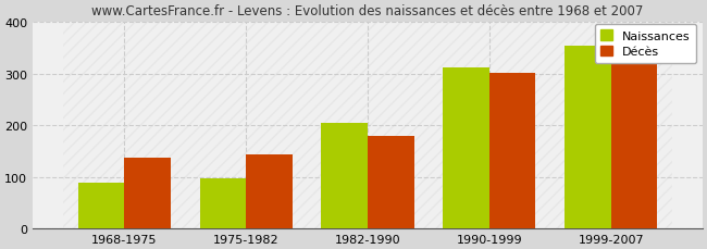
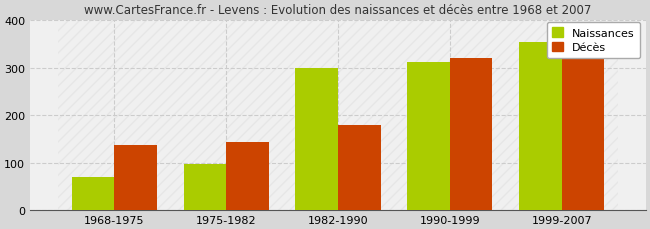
Naissances/1968-1975: 88 -> 70
Naissances/1982-1990: 204 -> 300
Décès/1990-1999: 302 -> 320
